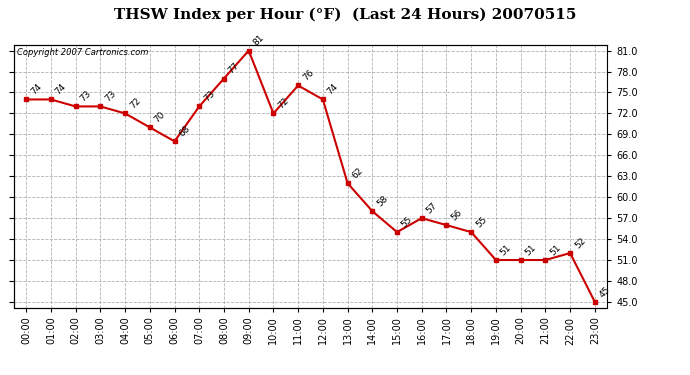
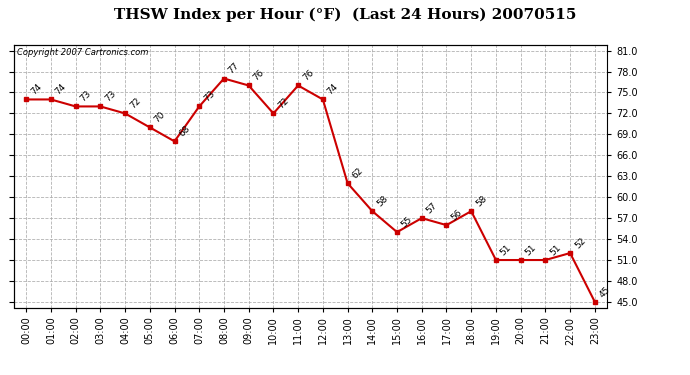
09:00: 81 -> 76
18:00: 55 -> 58
